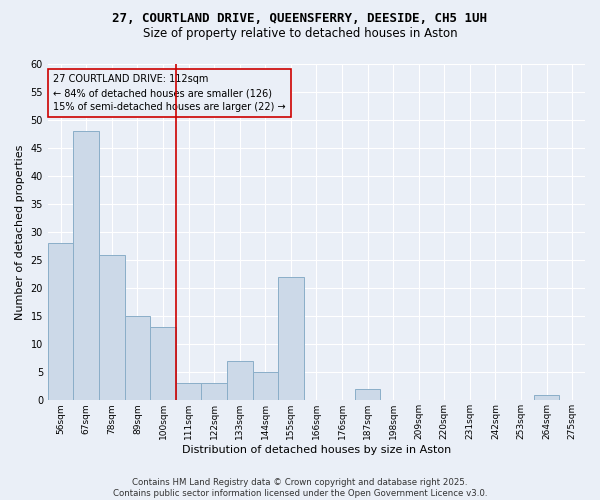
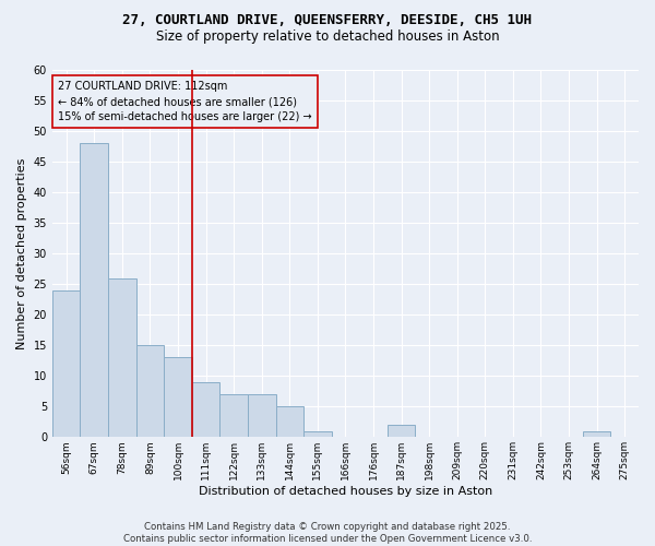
56sqm: 28 -> 24
111sqm: 3 -> 9
122sqm: 3 -> 7
155sqm: 22 -> 1
